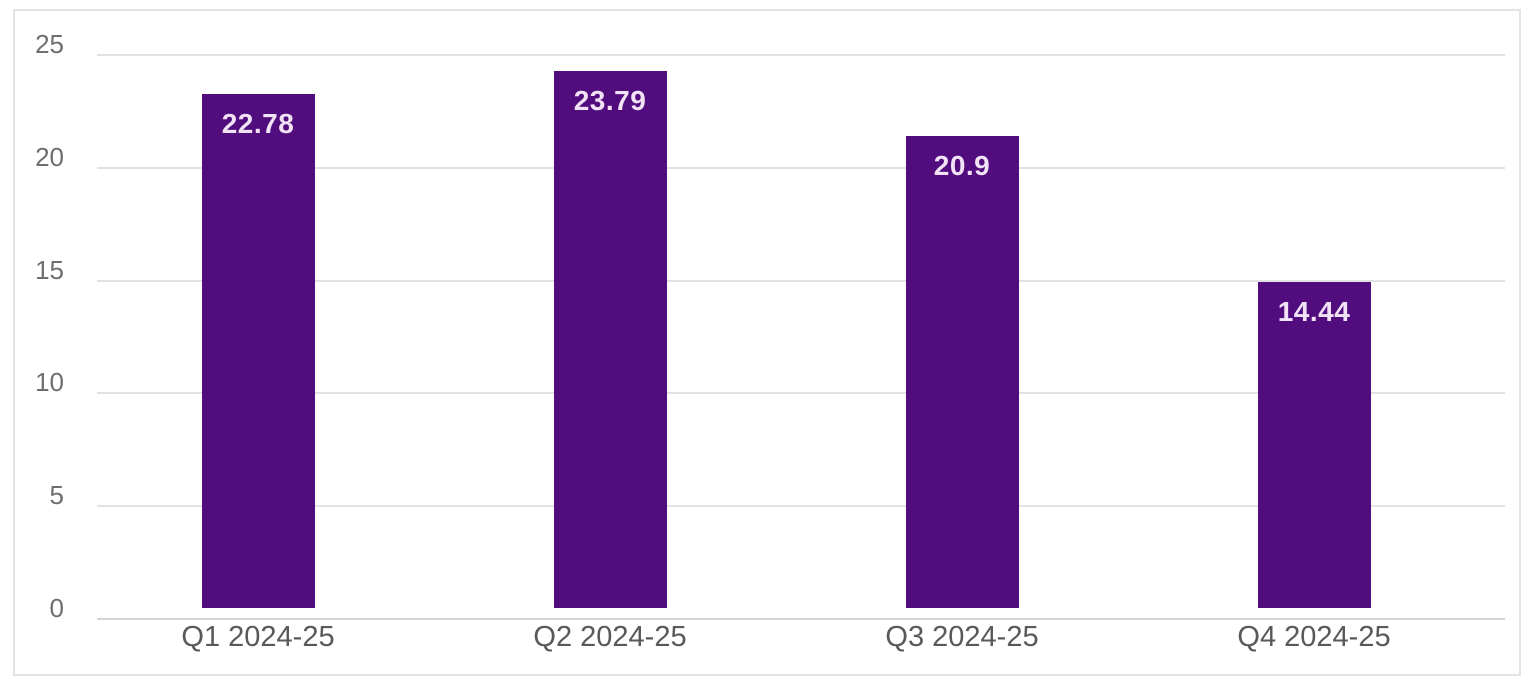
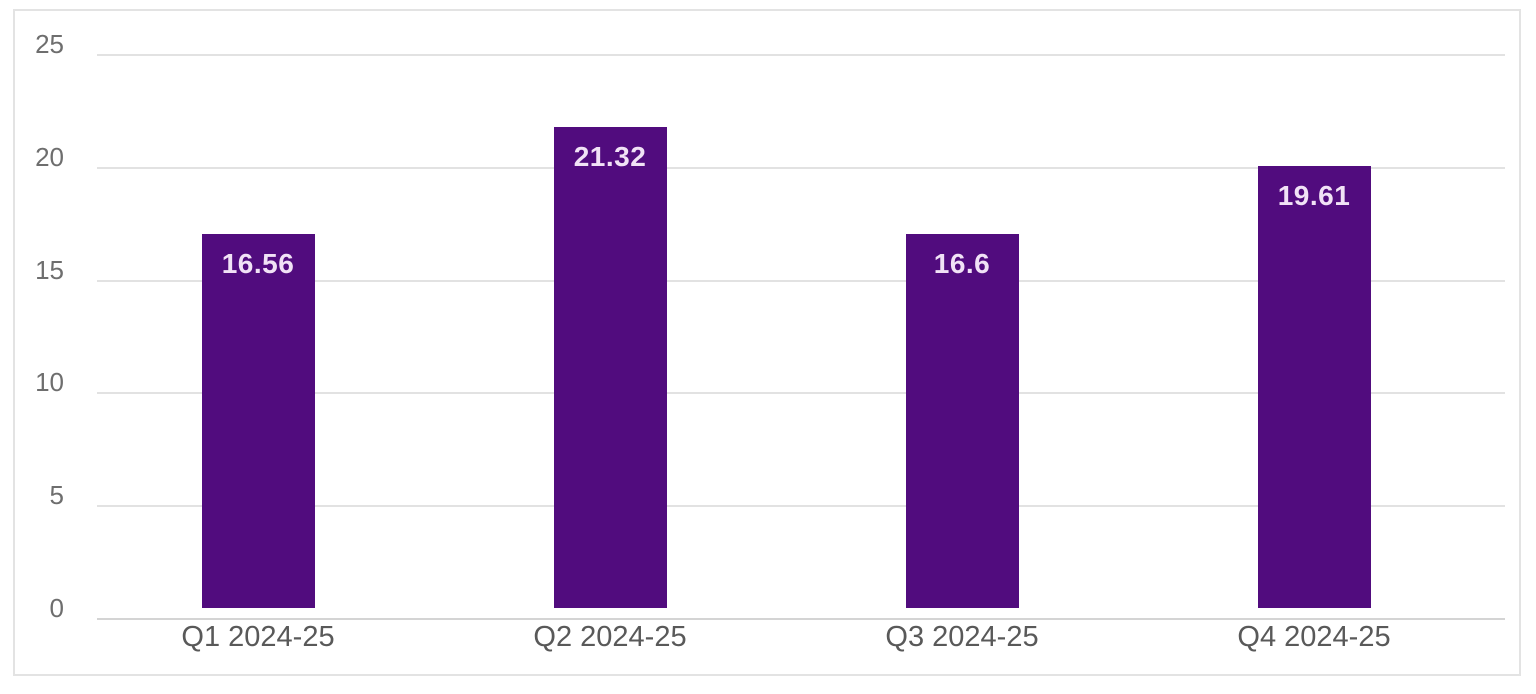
Q1 2024-25: 22.78 -> 16.56
Q2 2024-25: 23.79 -> 21.32
Q3 2024-25: 20.9 -> 16.6
Q4 2024-25: 14.44 -> 19.61
